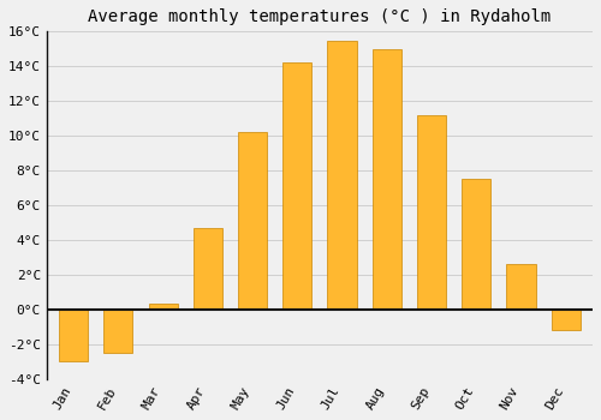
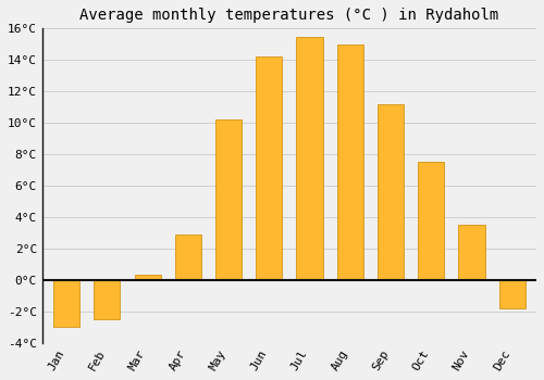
Apr: 4.7°C -> 2.9°C
Nov: 2.6°C -> 3.5°C
Dec: -1.2°C -> -1.8°C
